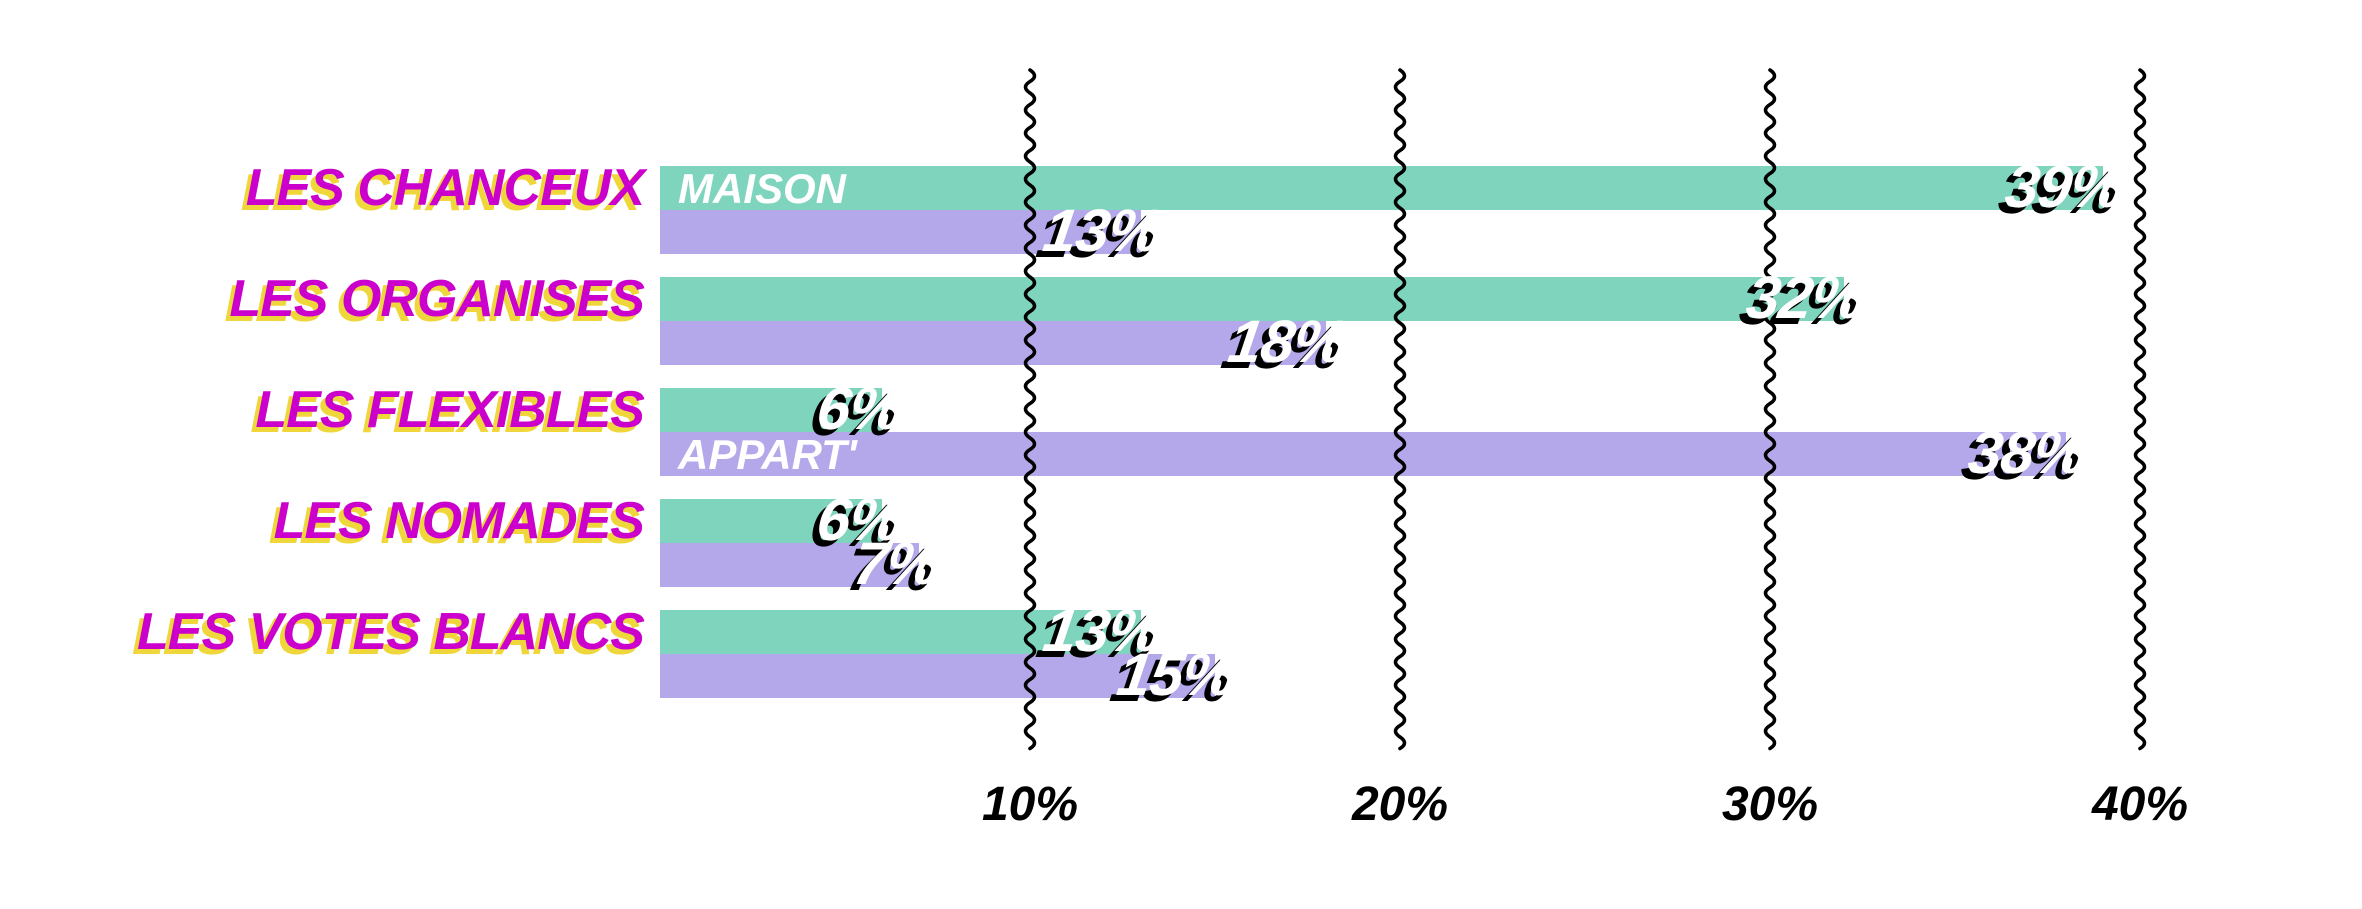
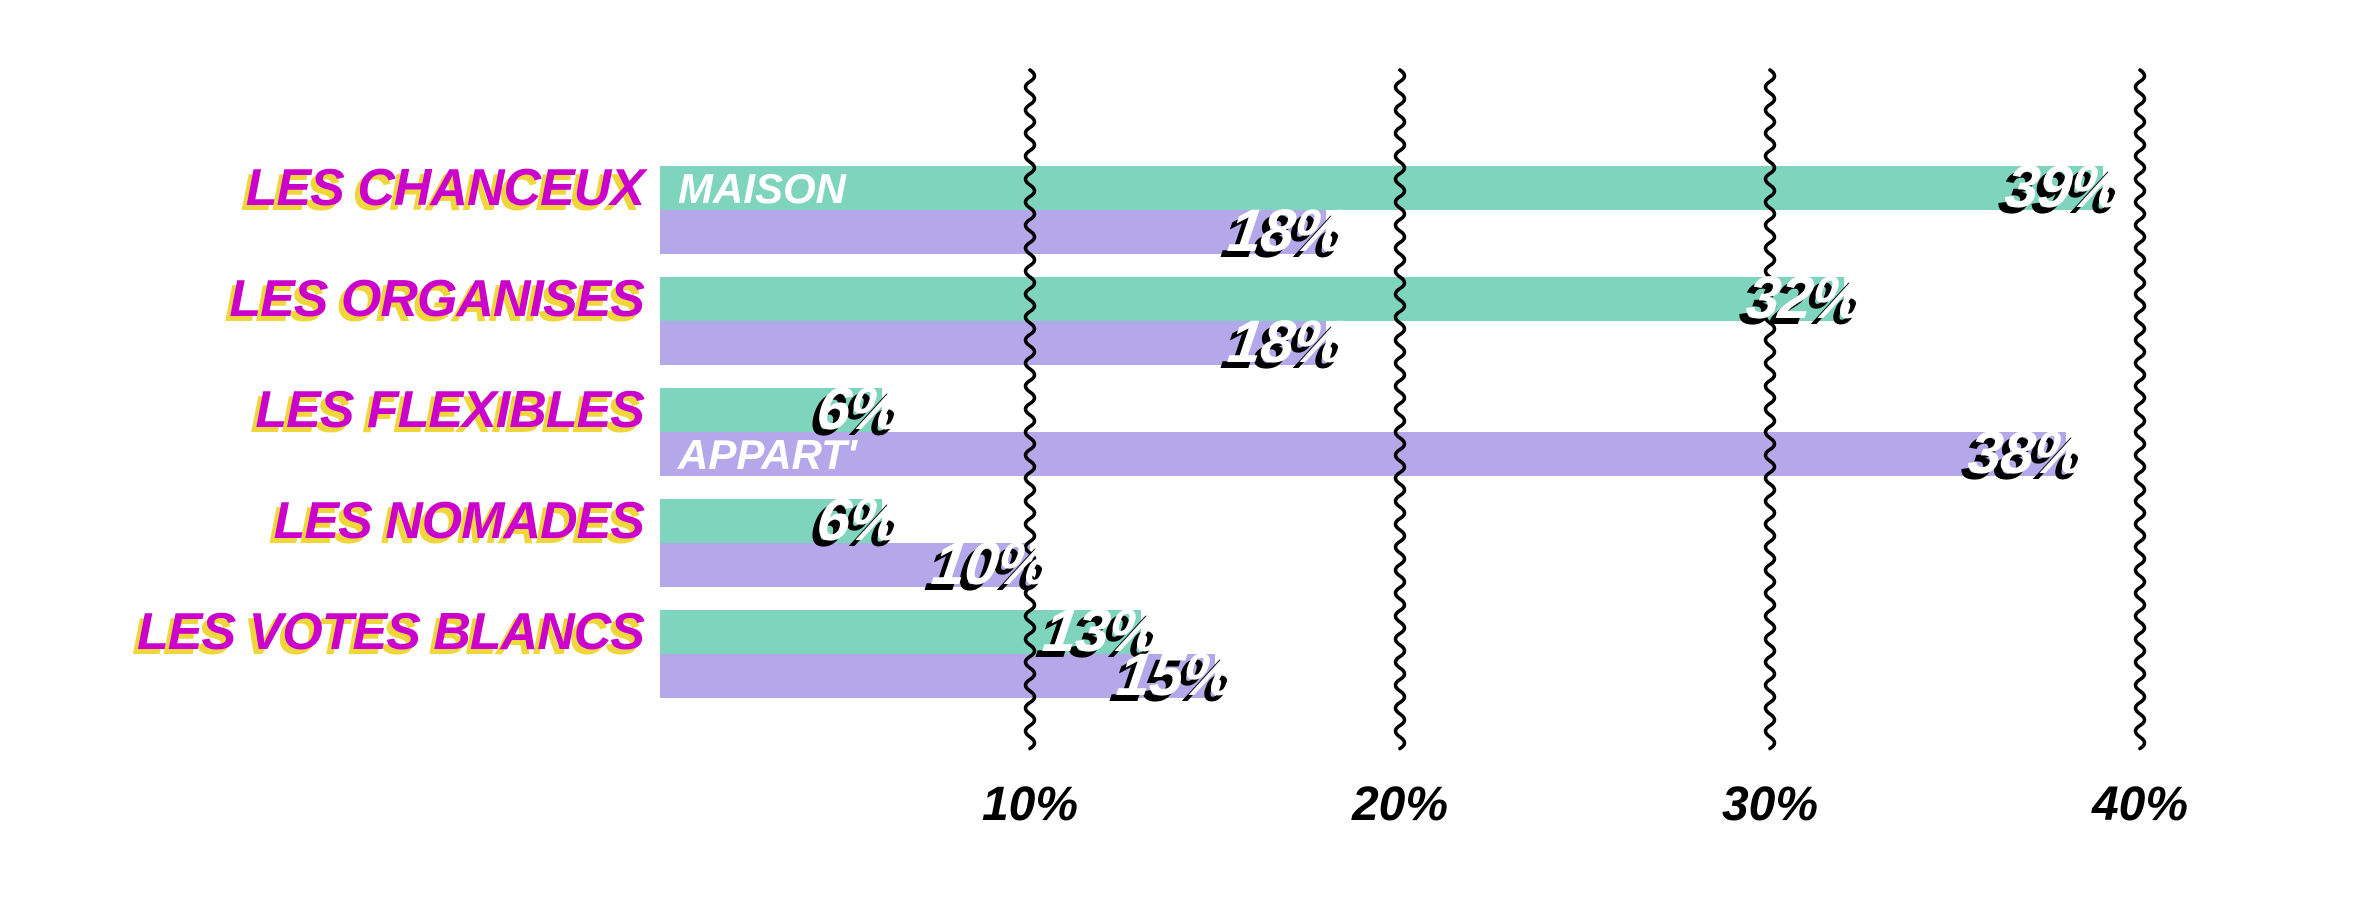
APPART'/LES CHANCEUX: 13% -> 18%
APPART'/LES NOMADES: 7% -> 10%
